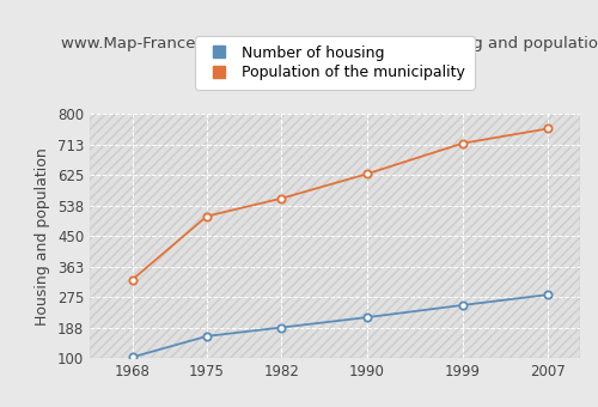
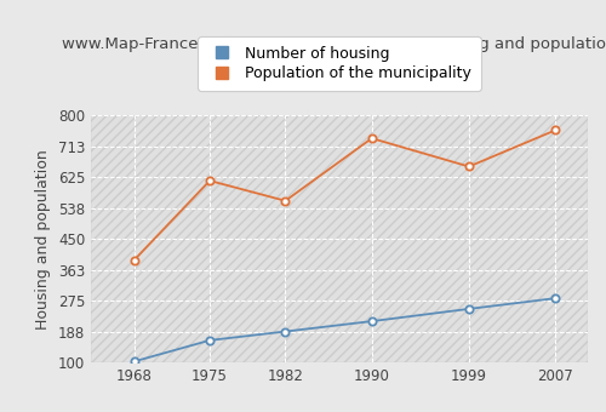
Population of the municipality/1968: 325 -> 390
Population of the municipality/1975: 507 -> 615
Population of the municipality/1990: 628 -> 735
Population of the municipality/1999: 716 -> 655
